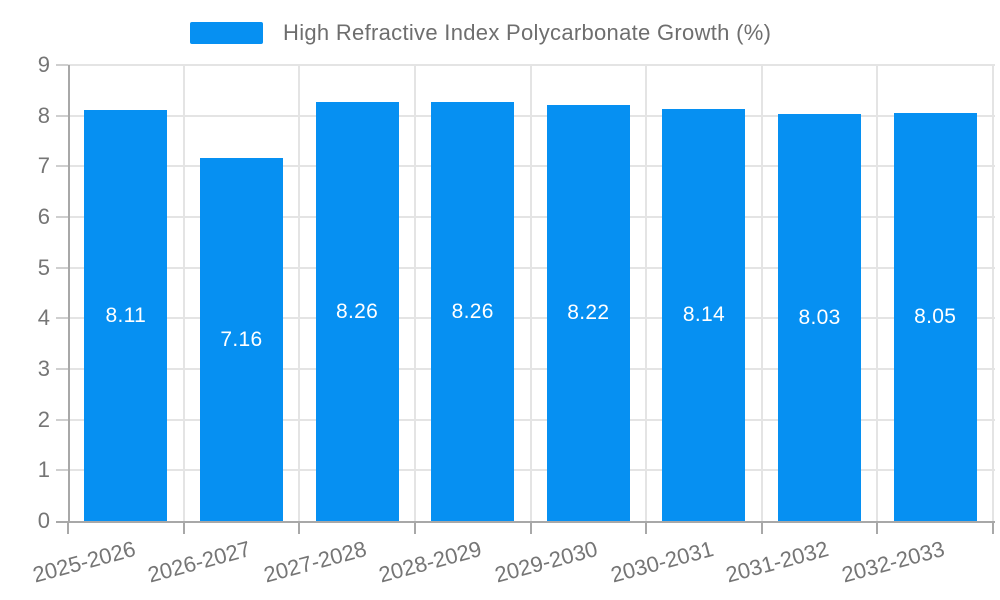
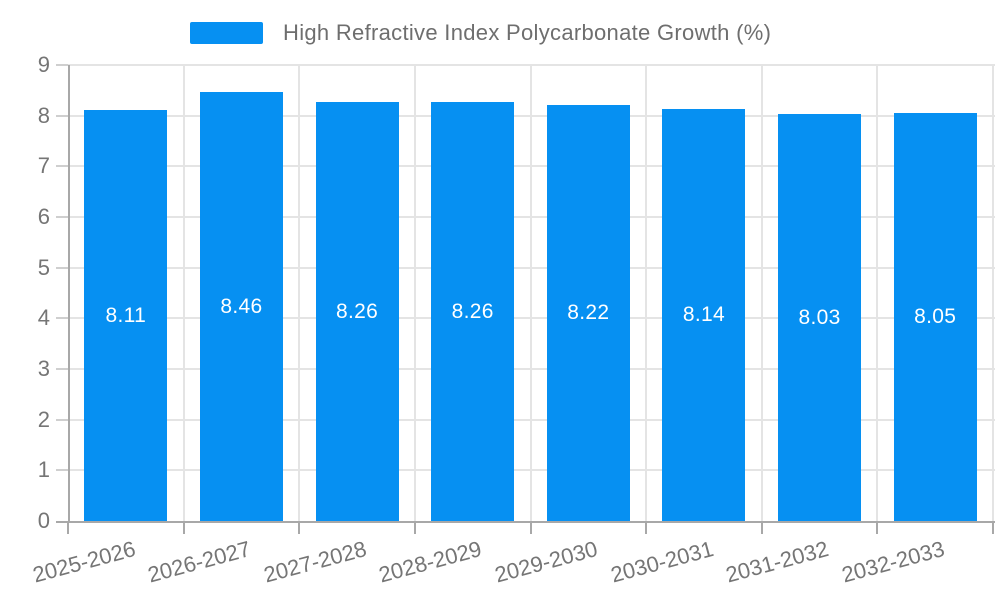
2026-2027: 7.16 -> 8.46
